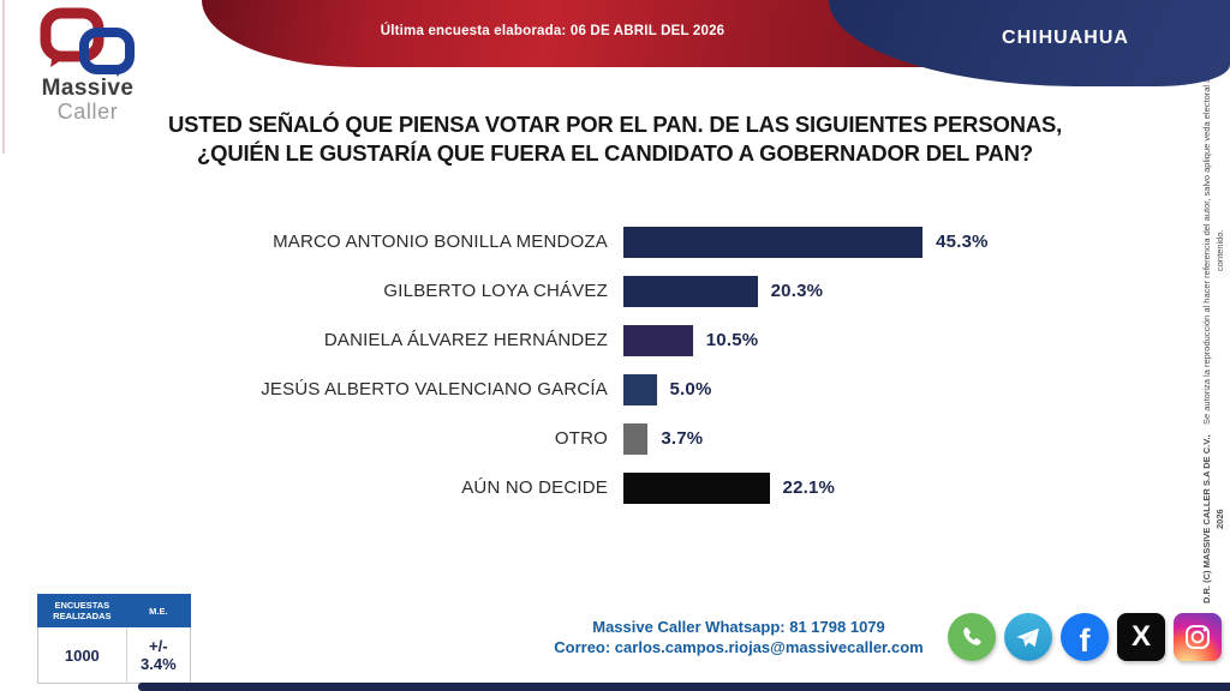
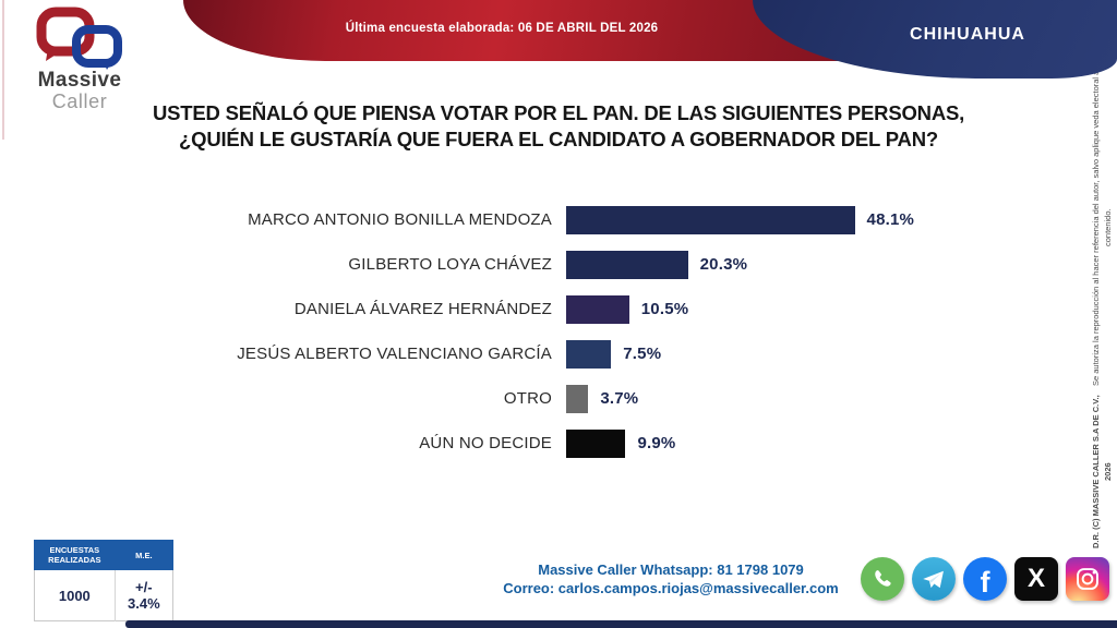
MARCO ANTONIO BONILLA MENDOZA: 45.3% -> 48.1%
JESÚS ALBERTO VALENCIANO GARCÍA: 5.0% -> 7.5%
AÚN NO DECIDE: 22.1% -> 9.9%
